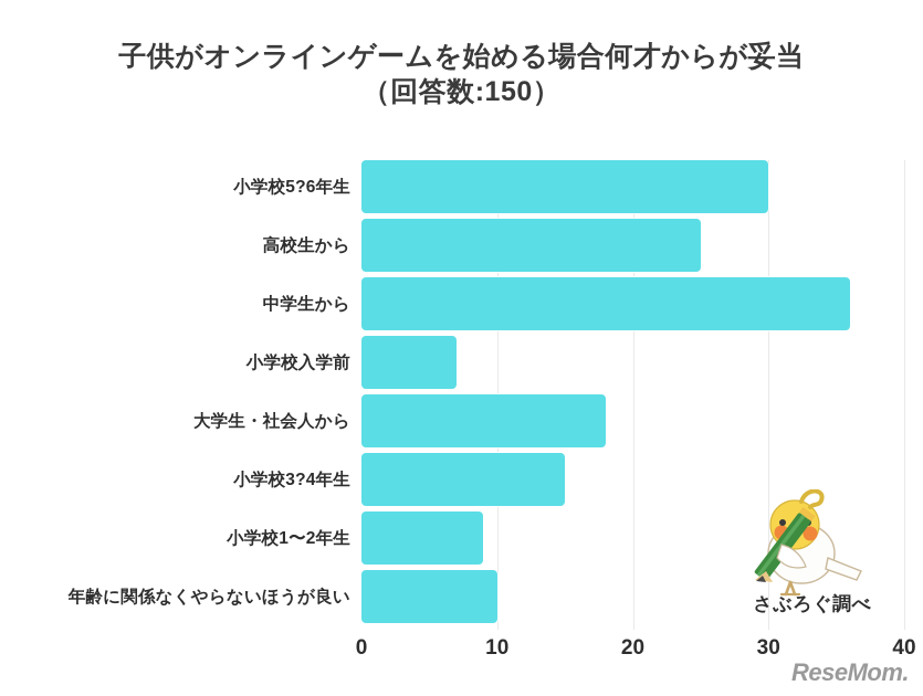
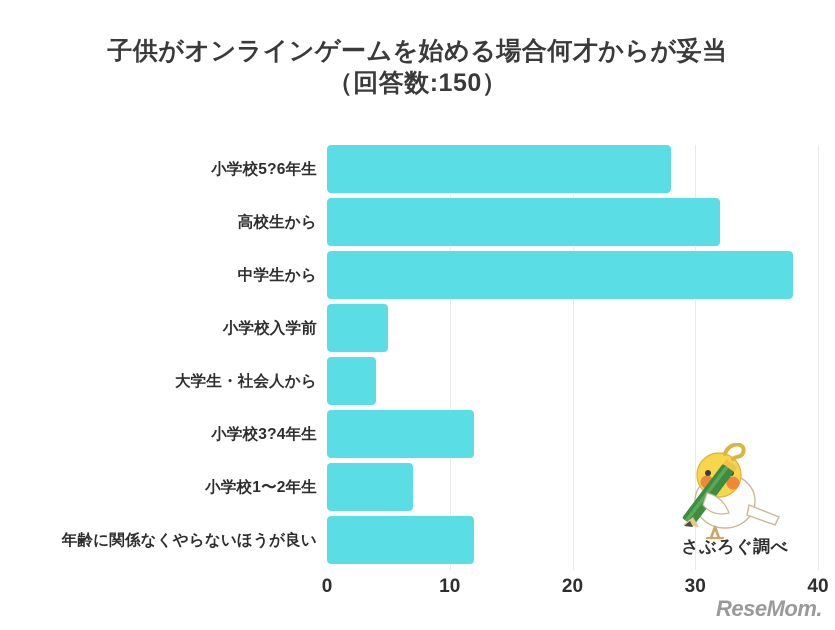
小学校5?6年生: 30 -> 28
高校生から: 25 -> 32
中学生から: 36 -> 38
小学校入学前: 7 -> 5
大学生・社会人から: 18 -> 4
小学校3?4年生: 15 -> 12
小学校1〜2年生: 9 -> 7
年齢に関係なくやらないほうが良い: 10 -> 12
